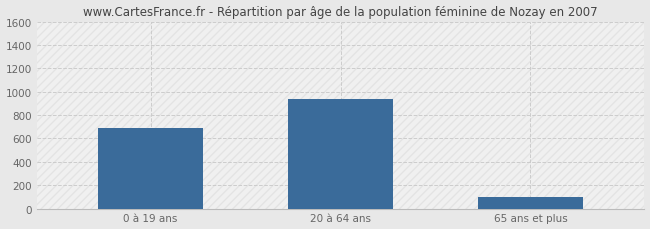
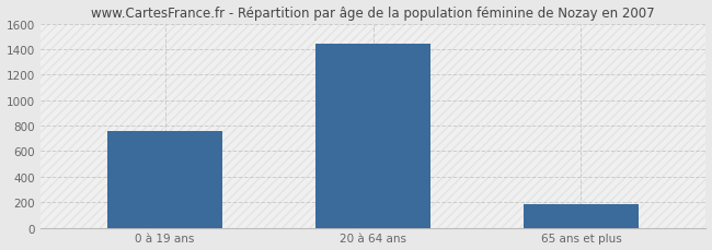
0 à 19 ans: 690 -> 760
20 à 64 ans: 940 -> 1440
65 ans et plus: 100 -> 180
